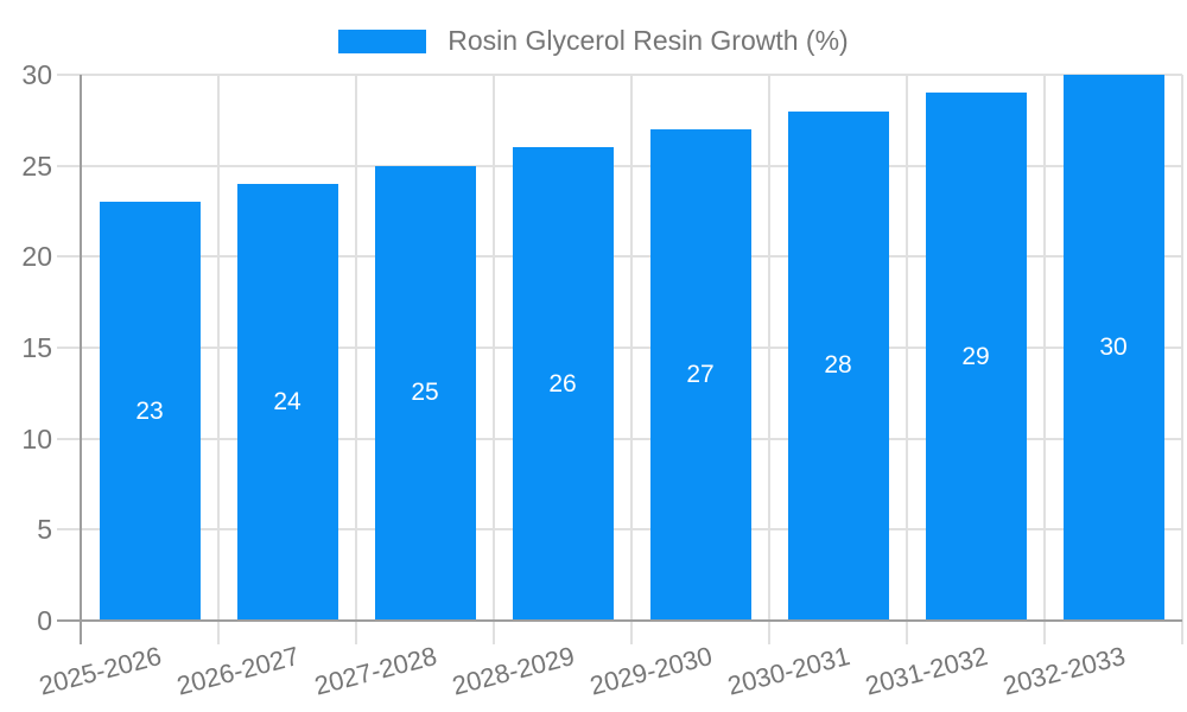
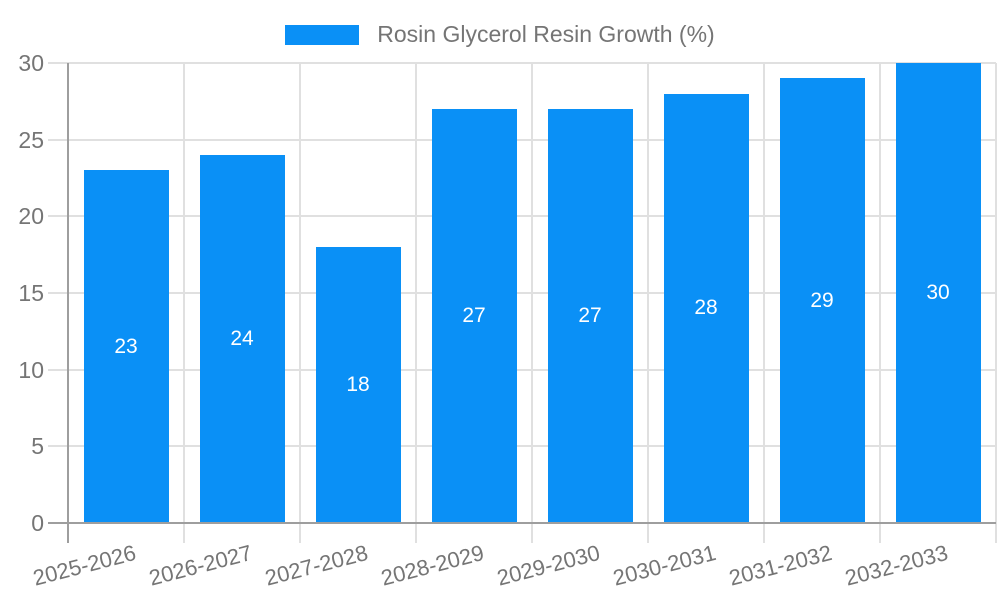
2027-2028: 25 -> 18
2028-2029: 26 -> 27
